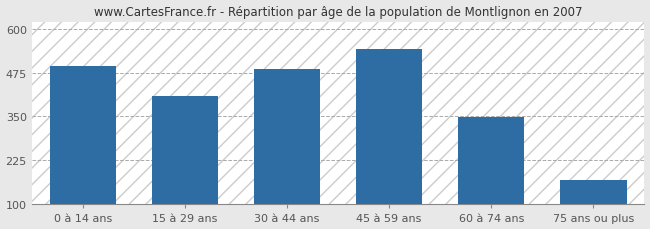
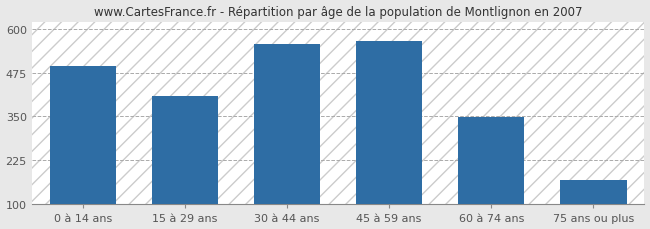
30 à 44 ans: 484 -> 555
45 à 59 ans: 543 -> 565
